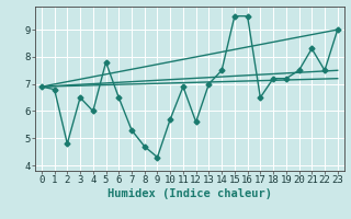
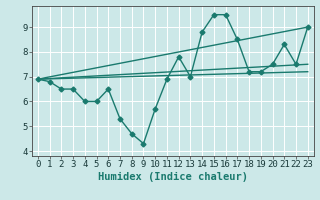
2: 4.8 -> 6.5
5: 7.8 -> 6.0
12: 5.6 -> 7.8
14: 7.5 -> 8.8
17: 6.5 -> 8.5
